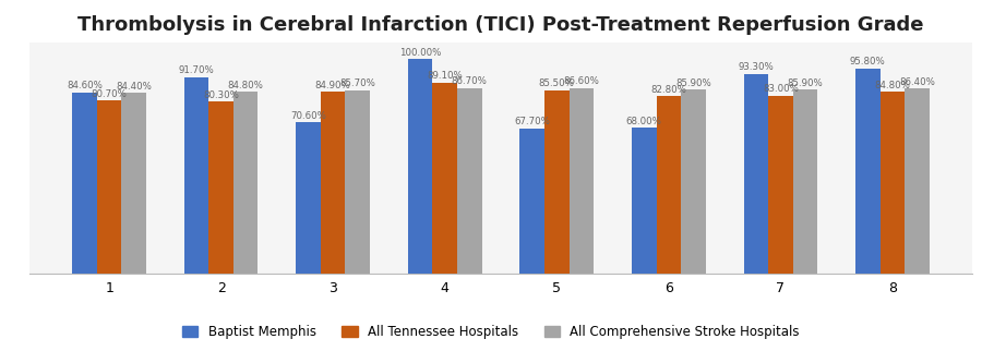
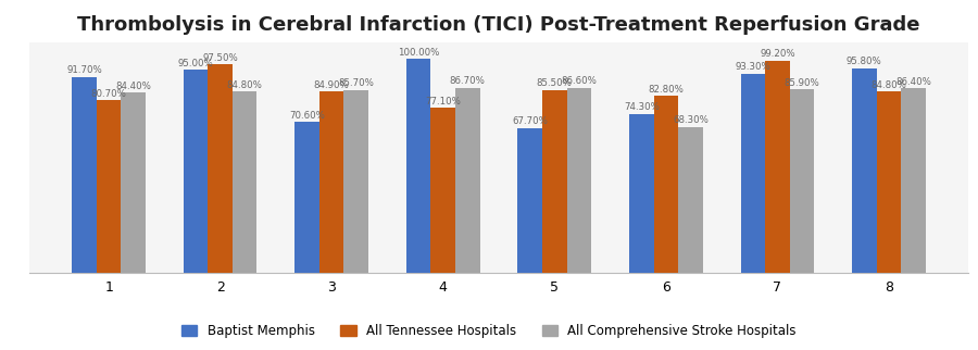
Baptist Memphis/1: 84.60% -> 91.70%
Baptist Memphis/2: 91.70% -> 95.00%
All Tennessee Hospitals/2: 80.30% -> 97.50%
All Tennessee Hospitals/4: 89.10% -> 77.10%
Baptist Memphis/6: 68.00% -> 74.30%
All Comprehensive Stroke Hospitals/6: 85.90% -> 68.30%
All Tennessee Hospitals/7: 83.00% -> 99.20%
